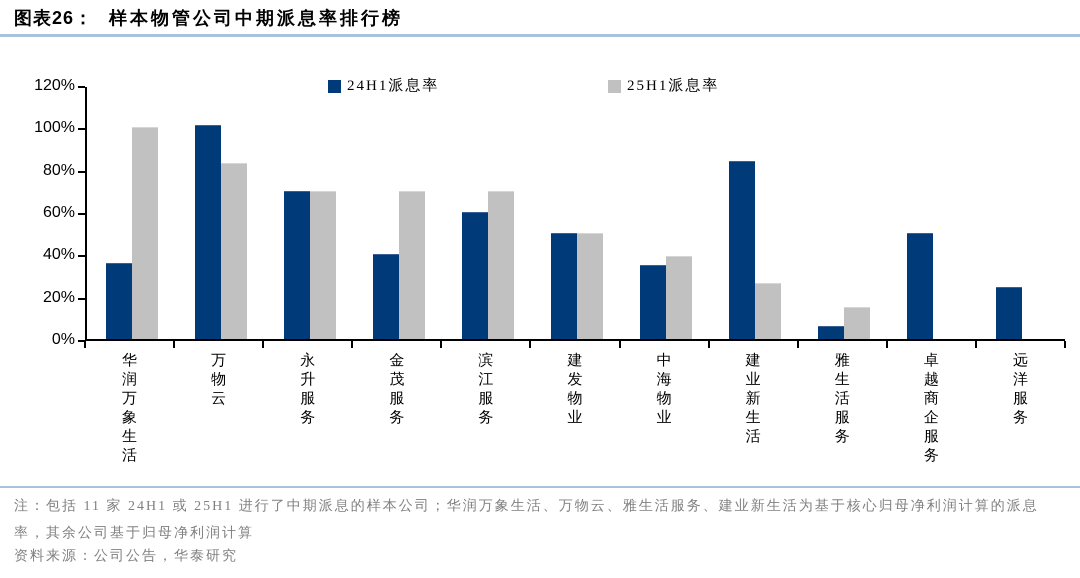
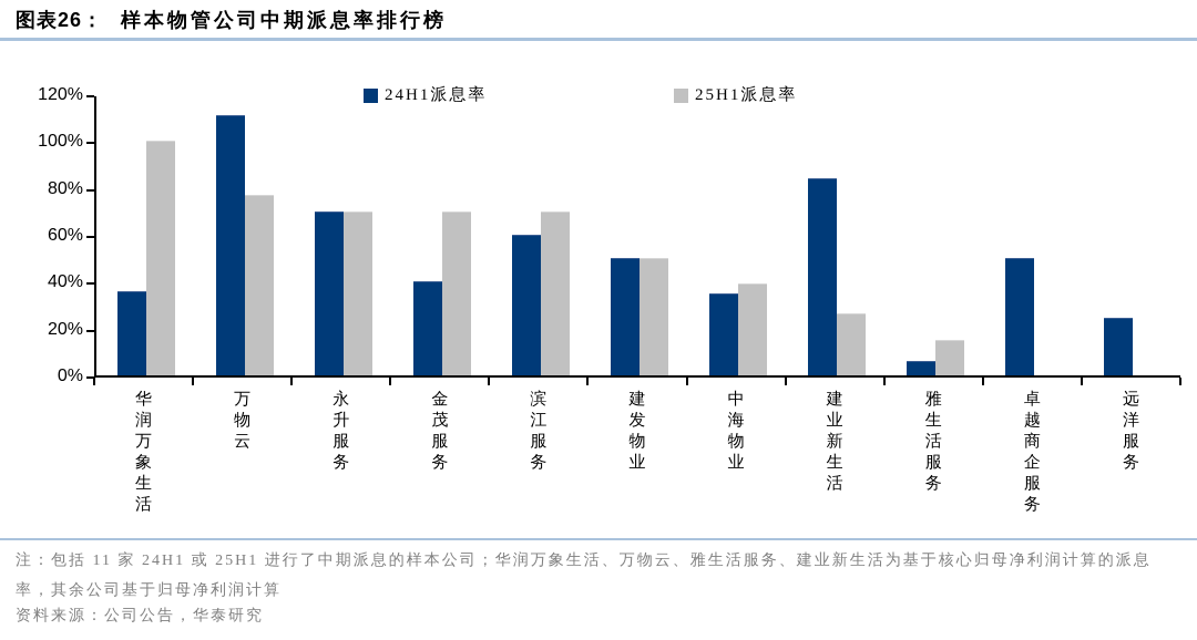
24H1派息率/万物云: 101% -> 111%
25H1派息率/万物云: 83% -> 77%
